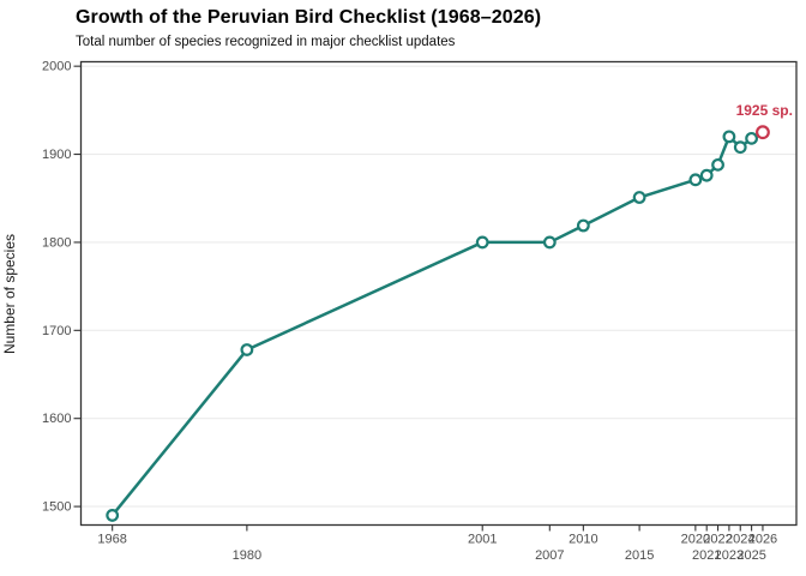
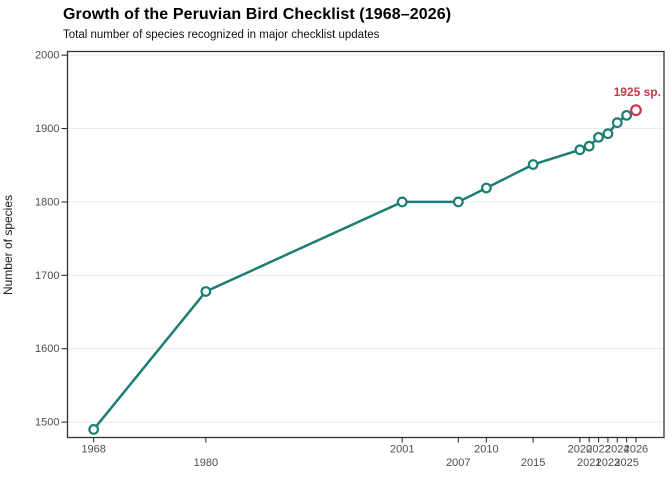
2023: 1920 -> 1890
